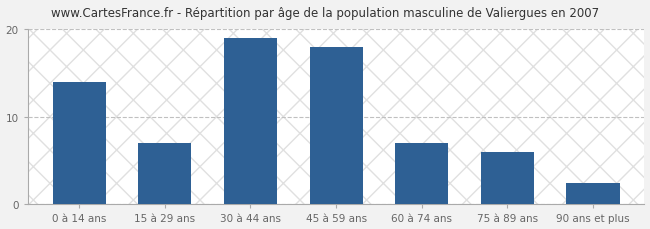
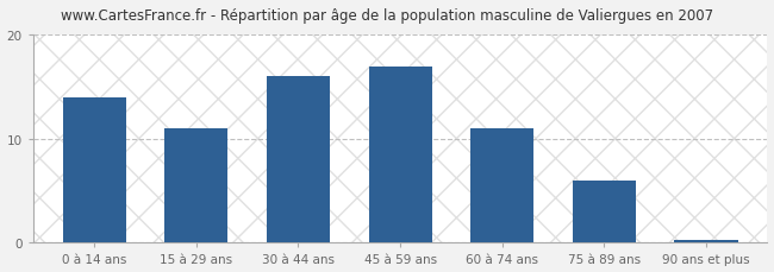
15 à 29 ans: 7.0 -> 11.0
30 à 44 ans: 19.0 -> 16.0
45 à 59 ans: 18.0 -> 17.0
60 à 74 ans: 7.0 -> 11.0
90 ans et plus: 2.4 -> 0.3
